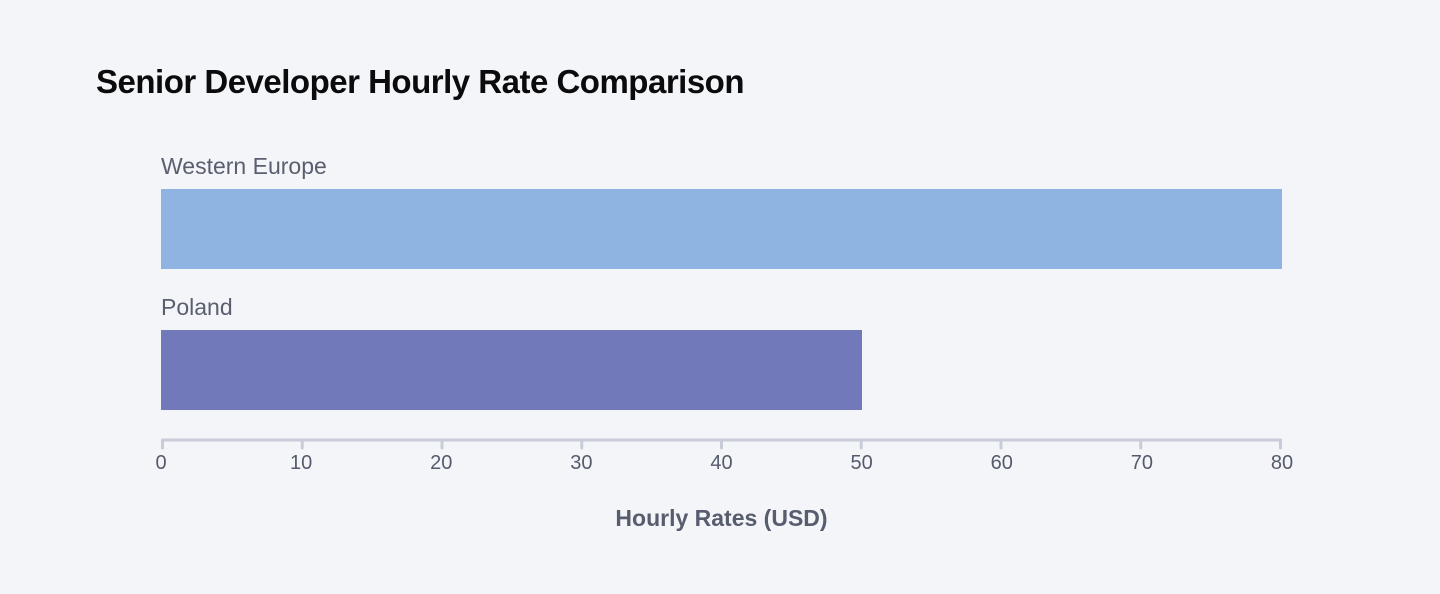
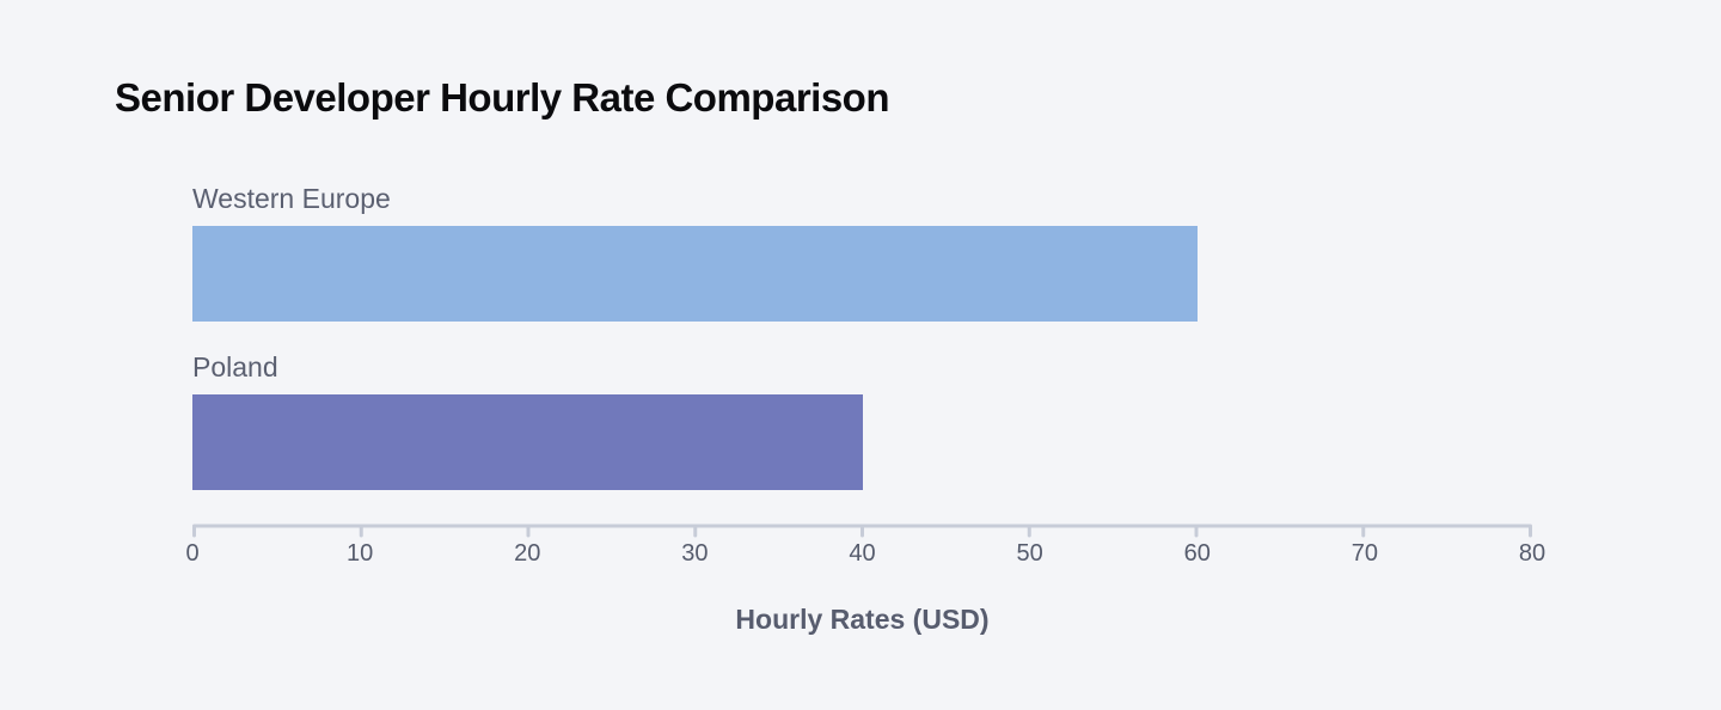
Western Europe: 80 -> 60
Poland: 50 -> 40
